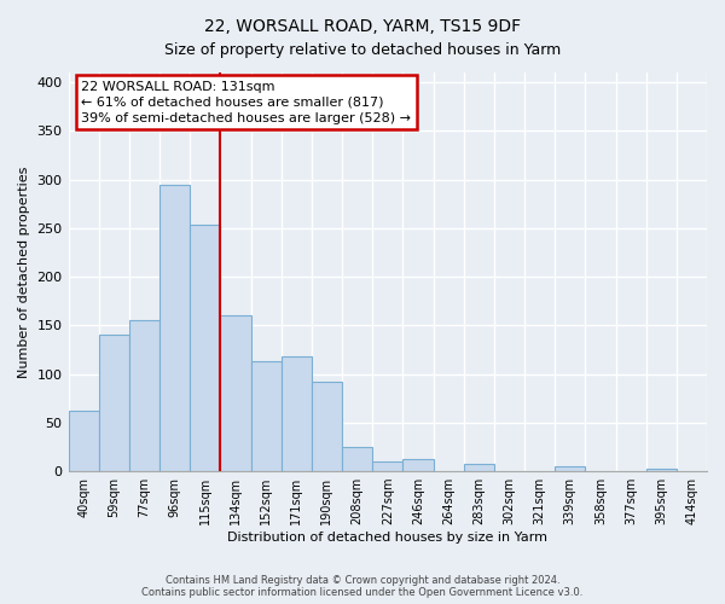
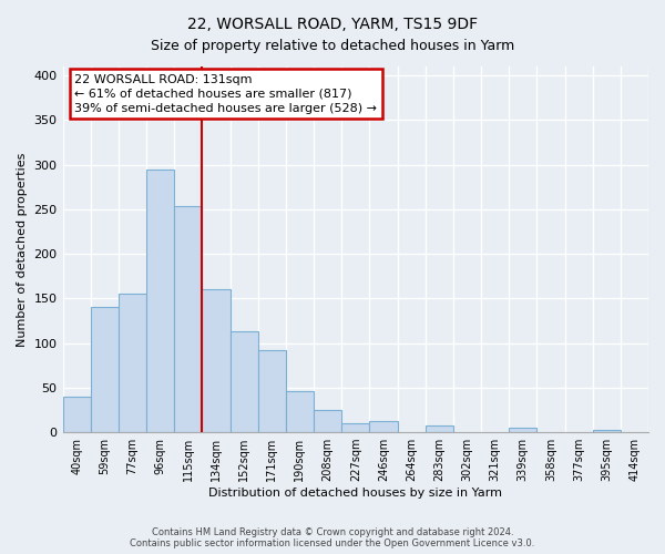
40sqm: 62 -> 40
171sqm: 118 -> 92
190sqm: 92 -> 46
